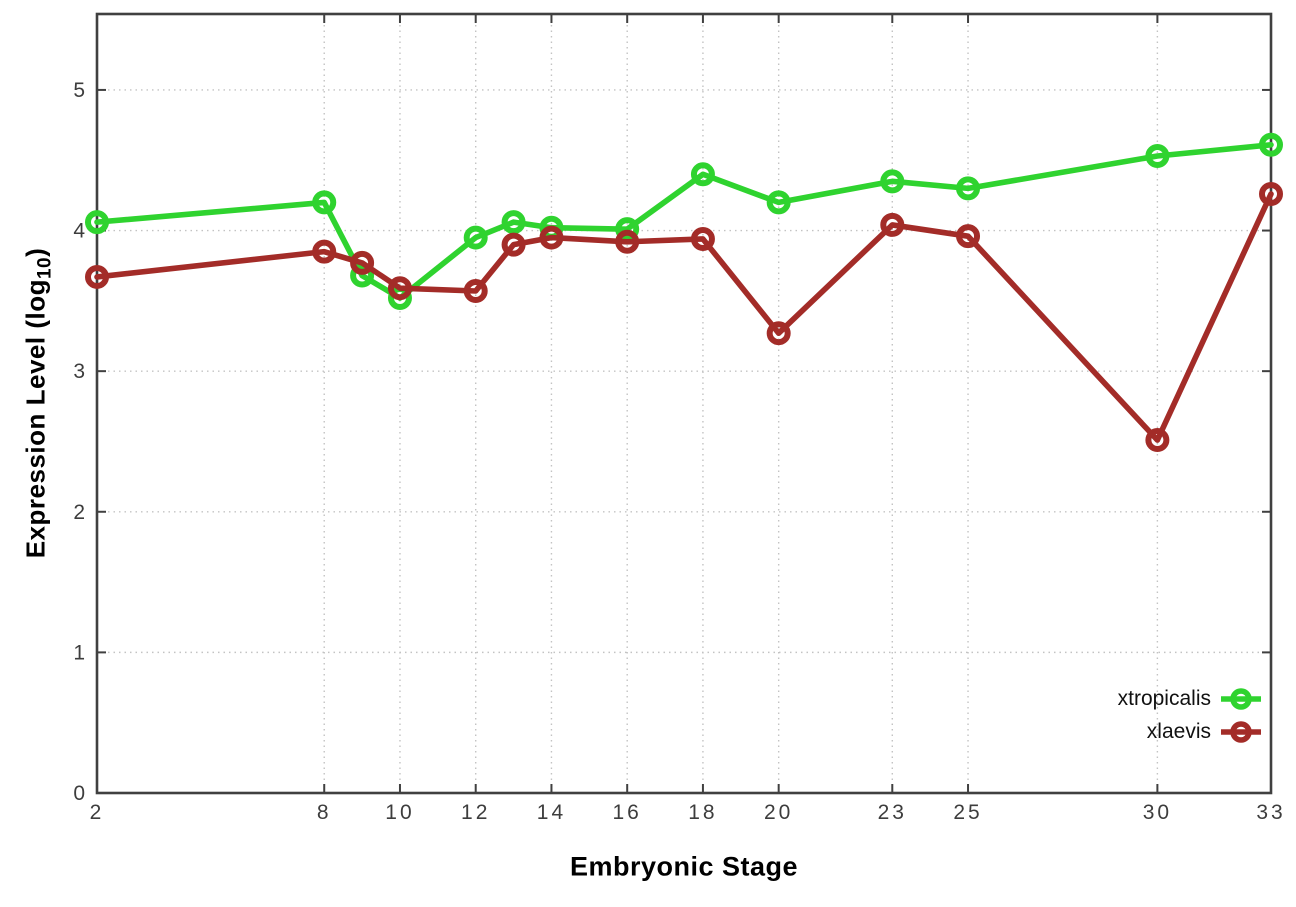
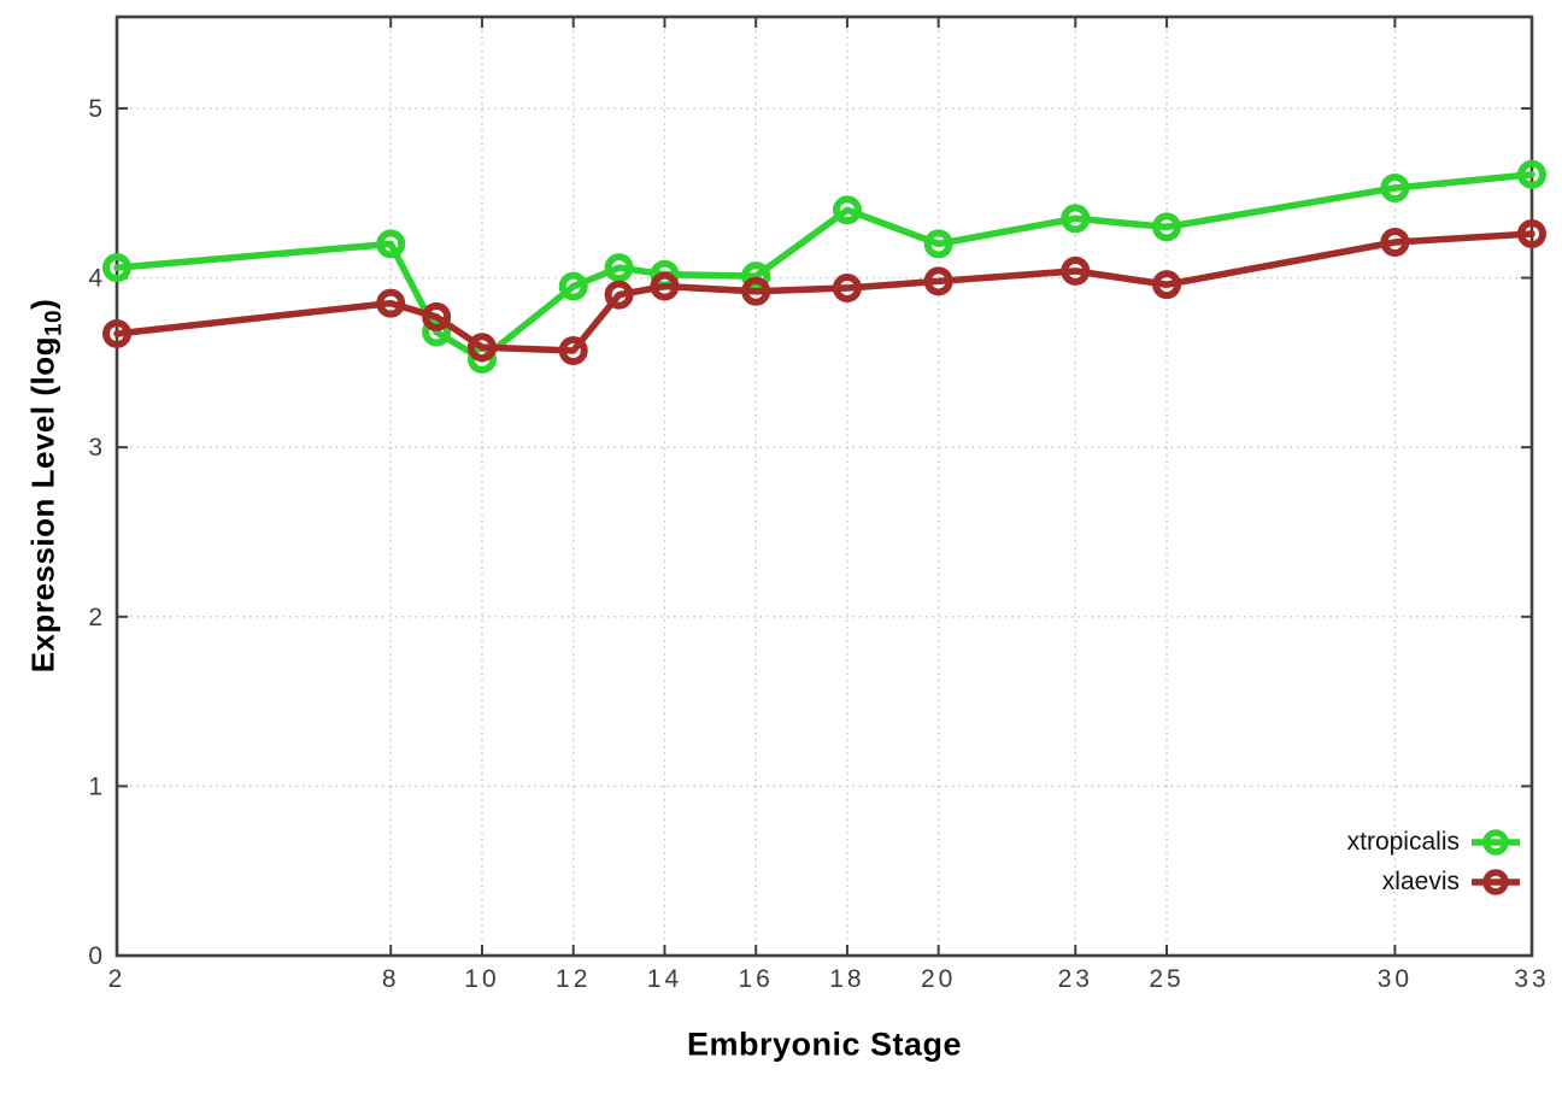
xlaevis/20: 3.27 -> 3.98
xlaevis/30: 2.51 -> 4.21
